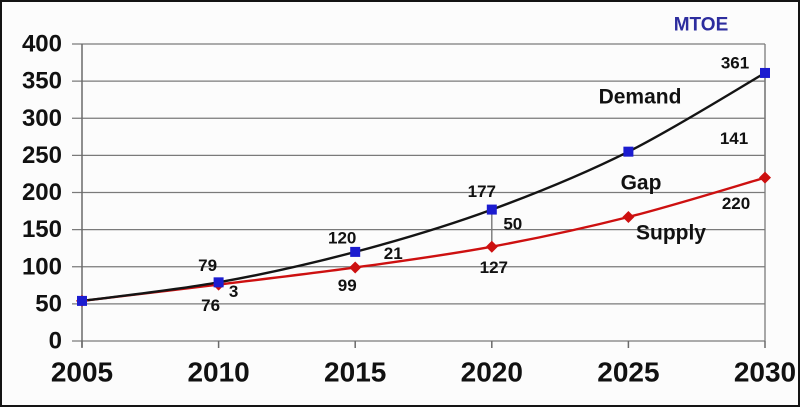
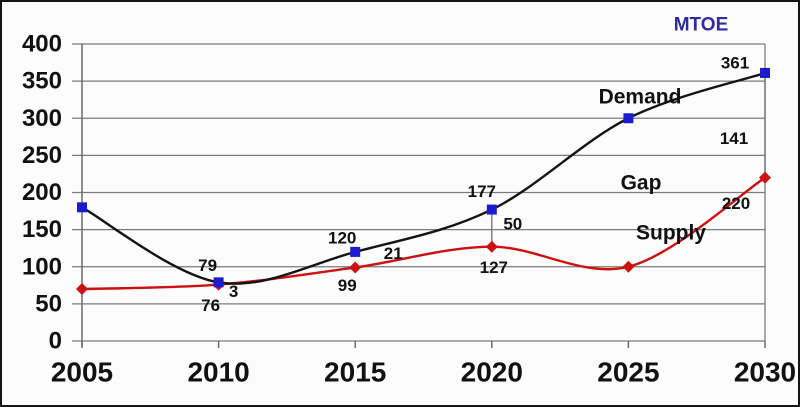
Demand/2005: 50 -> 180
Supply/2005: 50 -> 70
Demand/2025: 260 -> 300
Supply/2025: 170 -> 100
